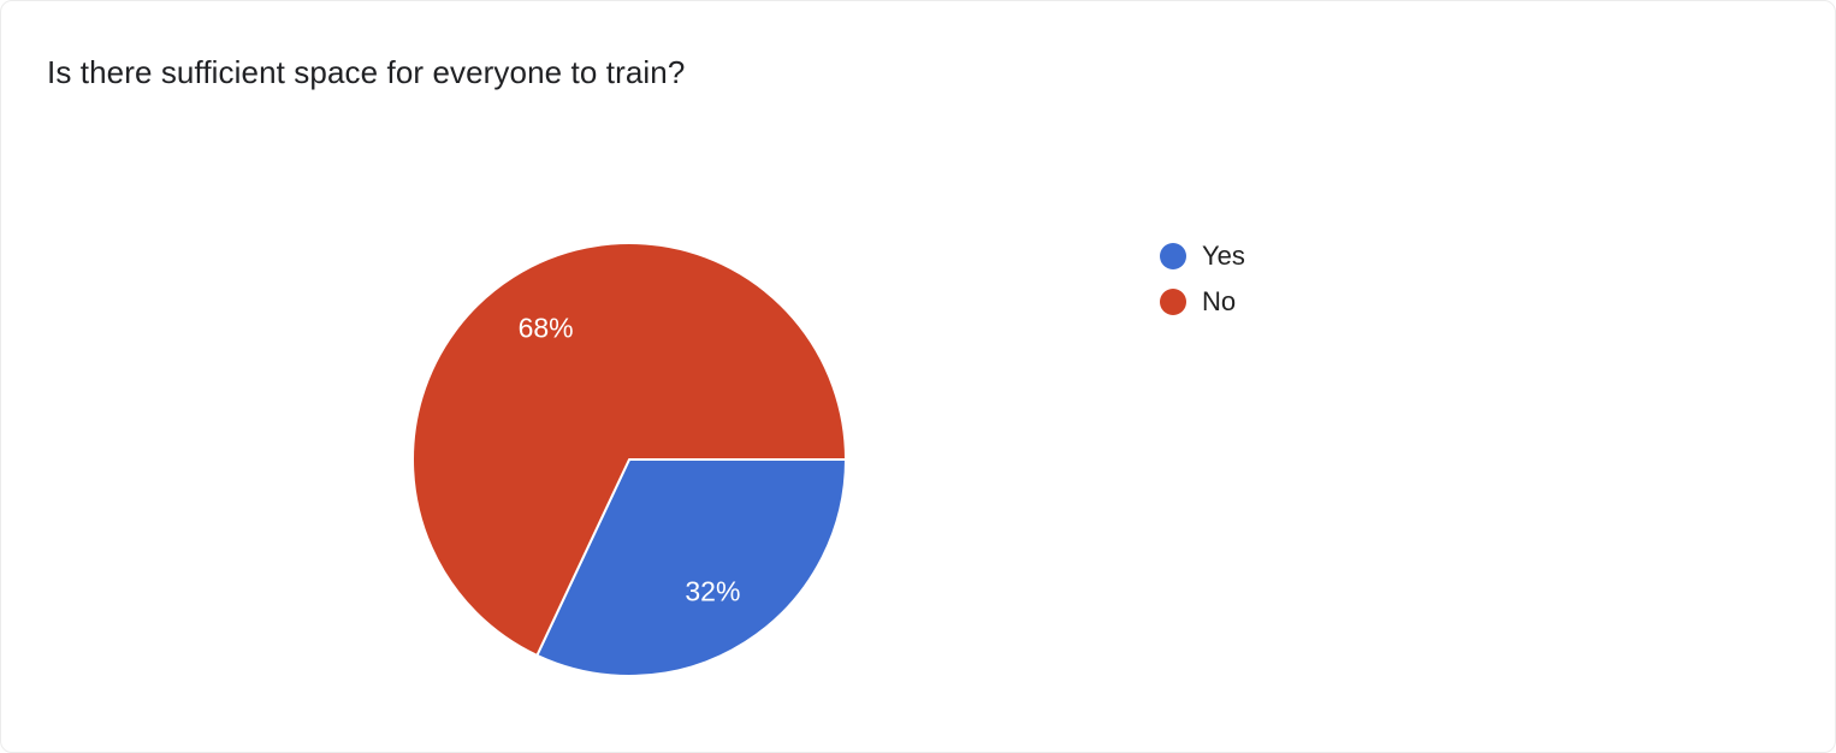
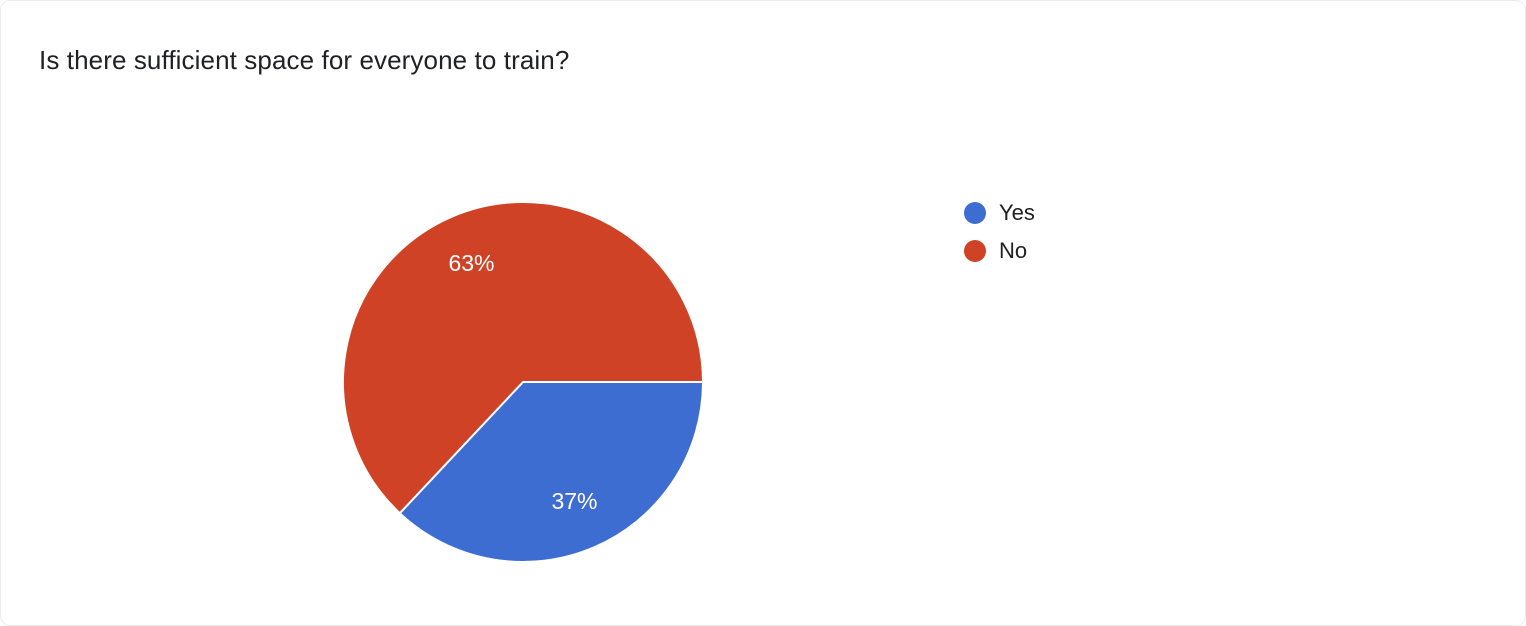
Yes: 32% -> 37%
No: 68% -> 63%
